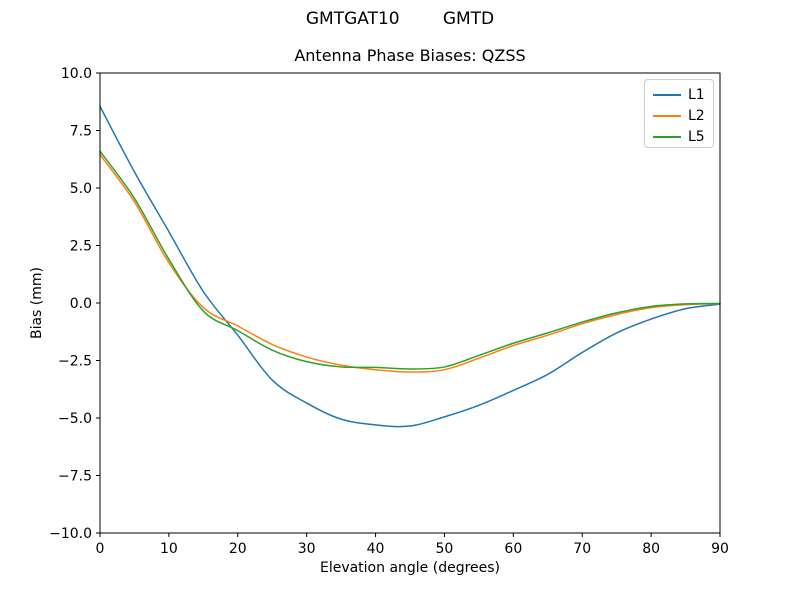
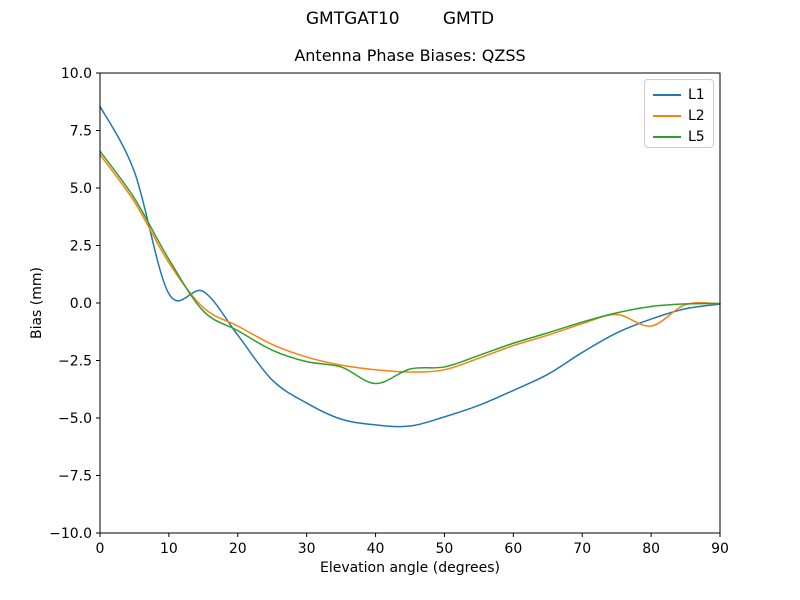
L1/10: 3.1 -> 0.4
L5/40: -2.8 -> -3.5
L2/80: -0.2 -> -1.0
